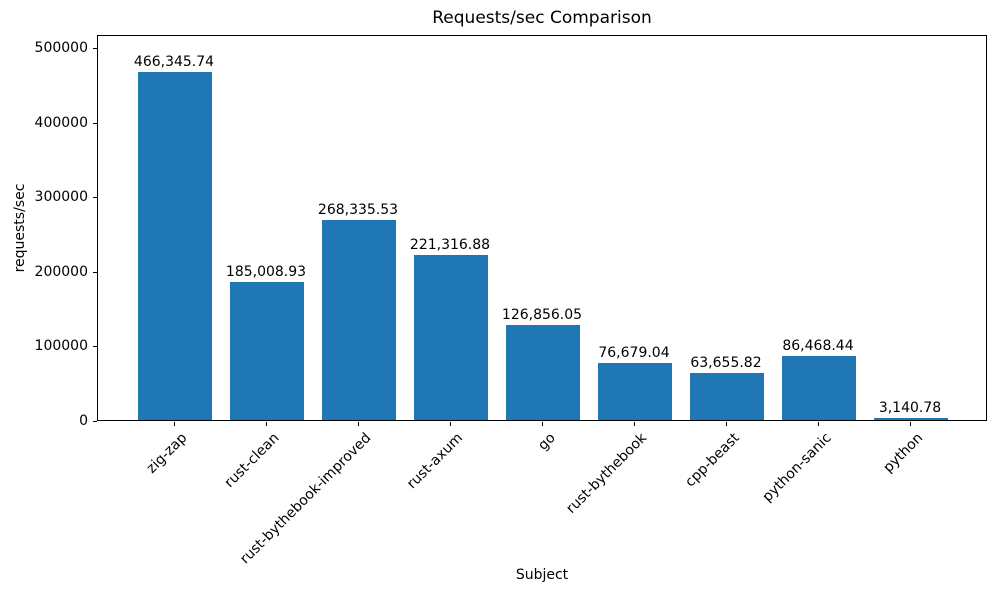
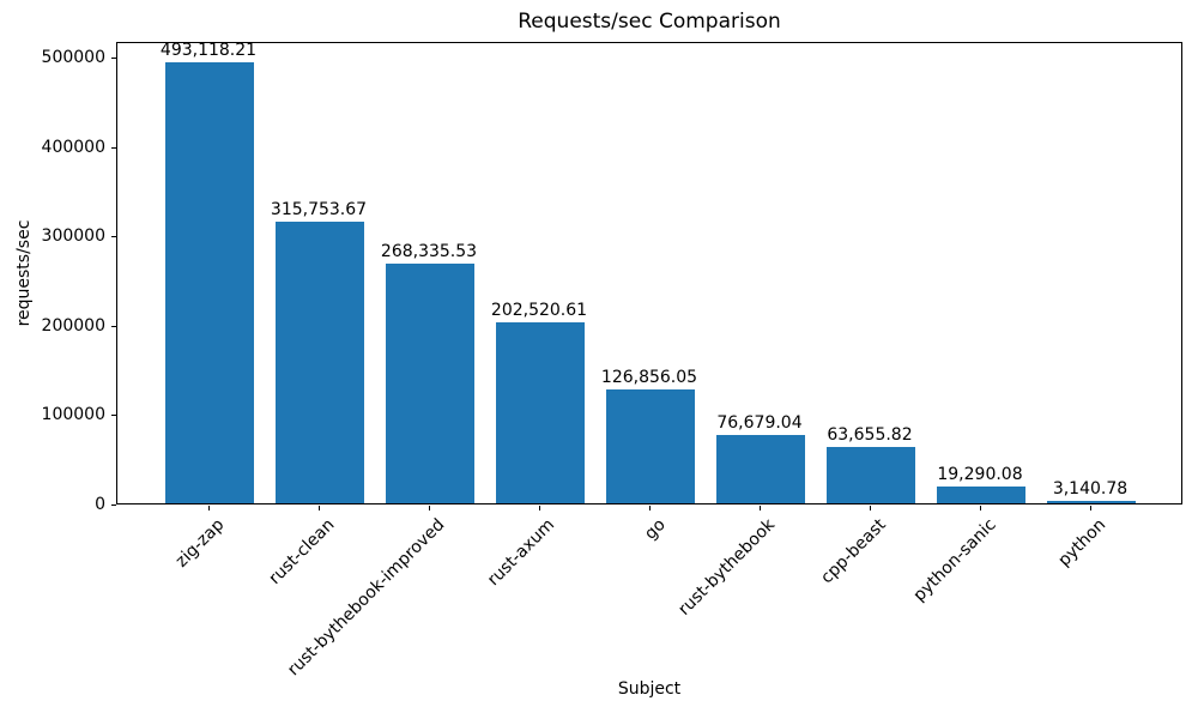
zig-zap: 466,345.74 -> 493,118.21
rust-clean: 185,008.93 -> 315,753.67
rust-axum: 221,316.88 -> 202,520.61
python-sanic: 86,468.44 -> 19,290.08
